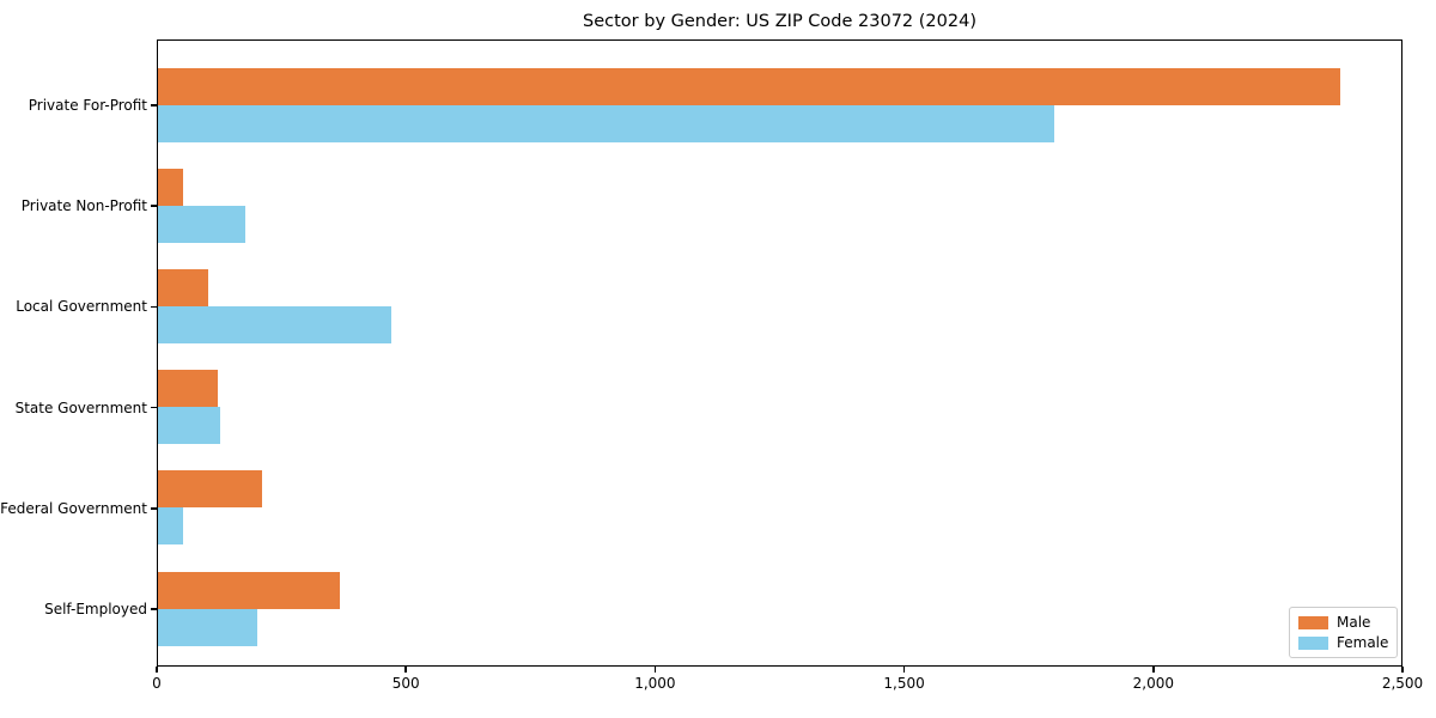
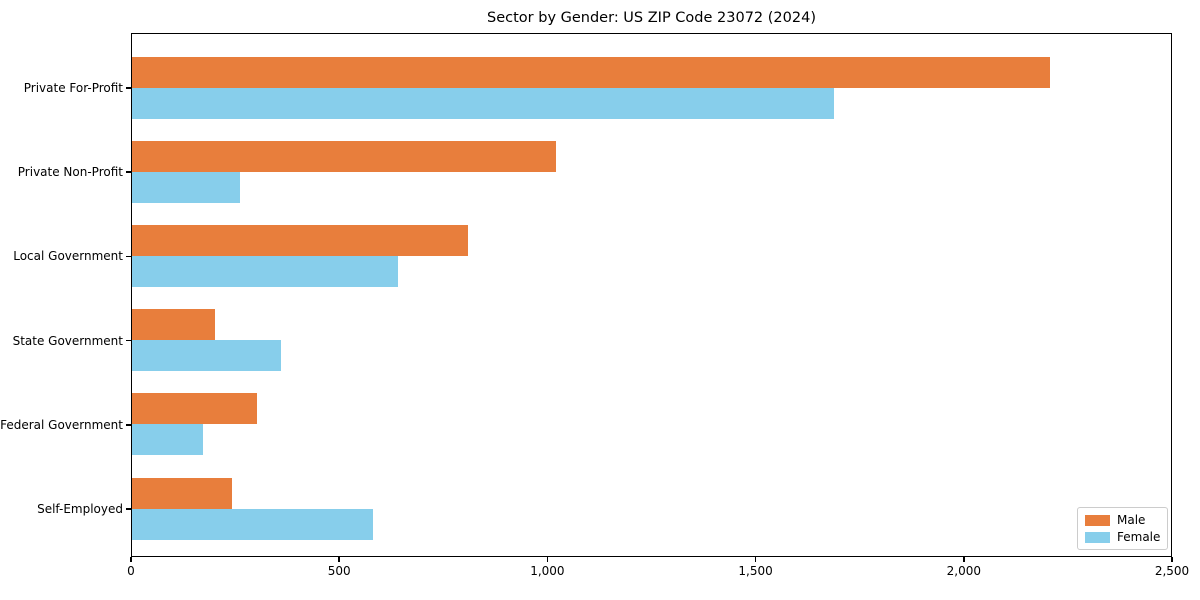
Male/Private For-Profit: 2380 -> 2210
Female/Private For-Profit: 1800 -> 1690
Male/Private Non-Profit: 50 -> 1020
Female/Private Non-Profit: 180 -> 260
Male/Local Government: 100 -> 810
Female/Local Government: 470 -> 640
Male/State Government: 120 -> 200
Female/State Government: 120 -> 360
Male/Federal Government: 210 -> 300
Female/Federal Government: 50 -> 170
Male/Self-Employed: 360 -> 240
Female/Self-Employed: 200 -> 580
